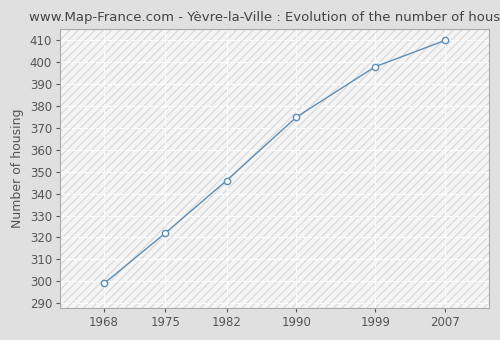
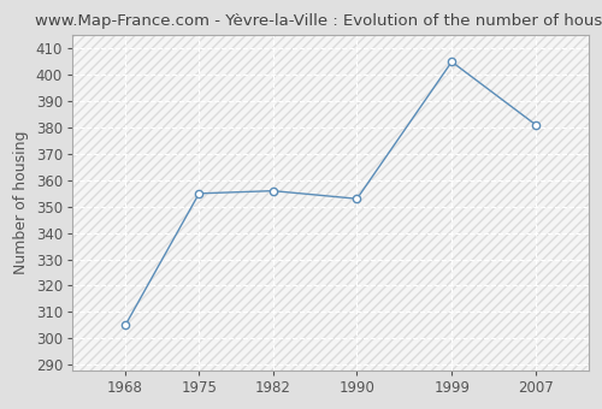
1968: 299 -> 305
1975: 322 -> 355
1982: 346 -> 356
1990: 375 -> 353
1999: 398 -> 405
2007: 410 -> 381
